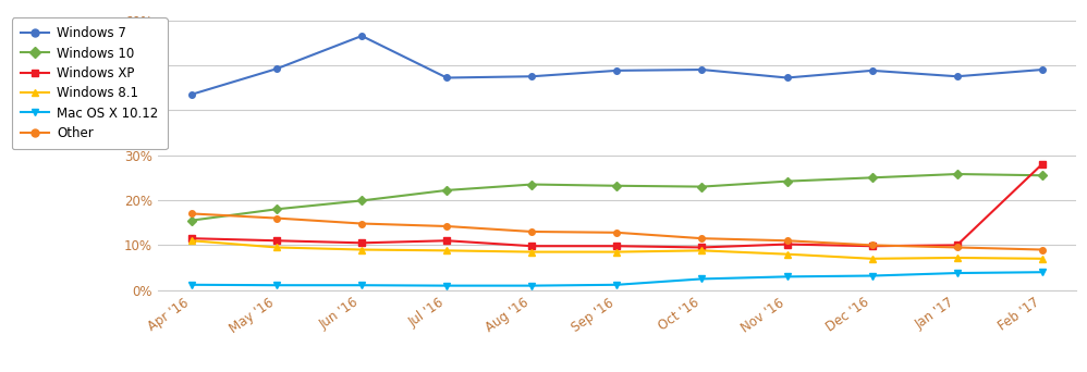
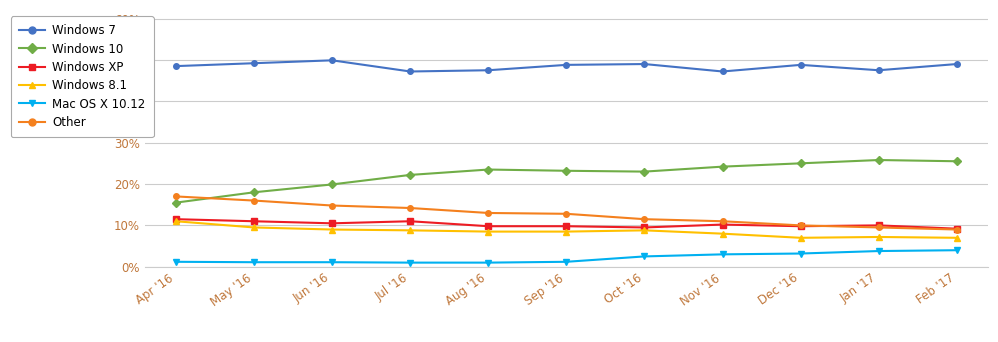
Windows 7/Apr '16: 43.5% -> 48.5%
Windows 7/Jun '16: 56.5% -> 49.9%
Windows XP/Feb '17: 28.0% -> 9.2%
